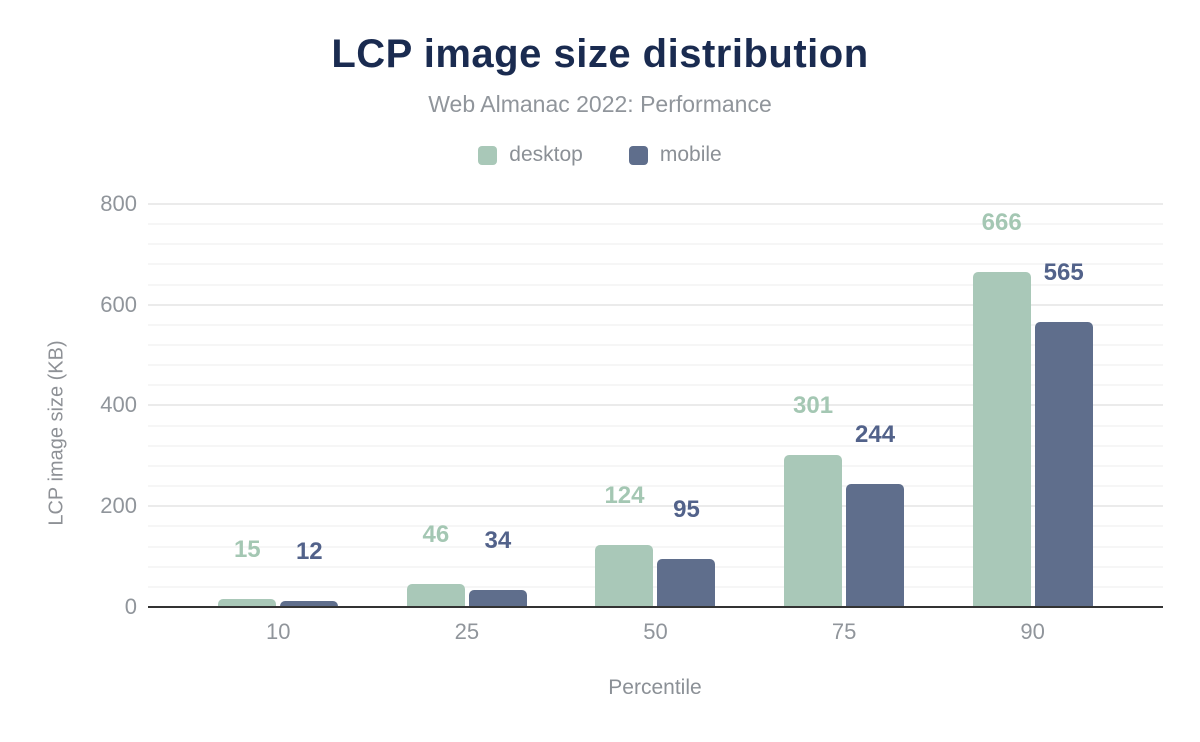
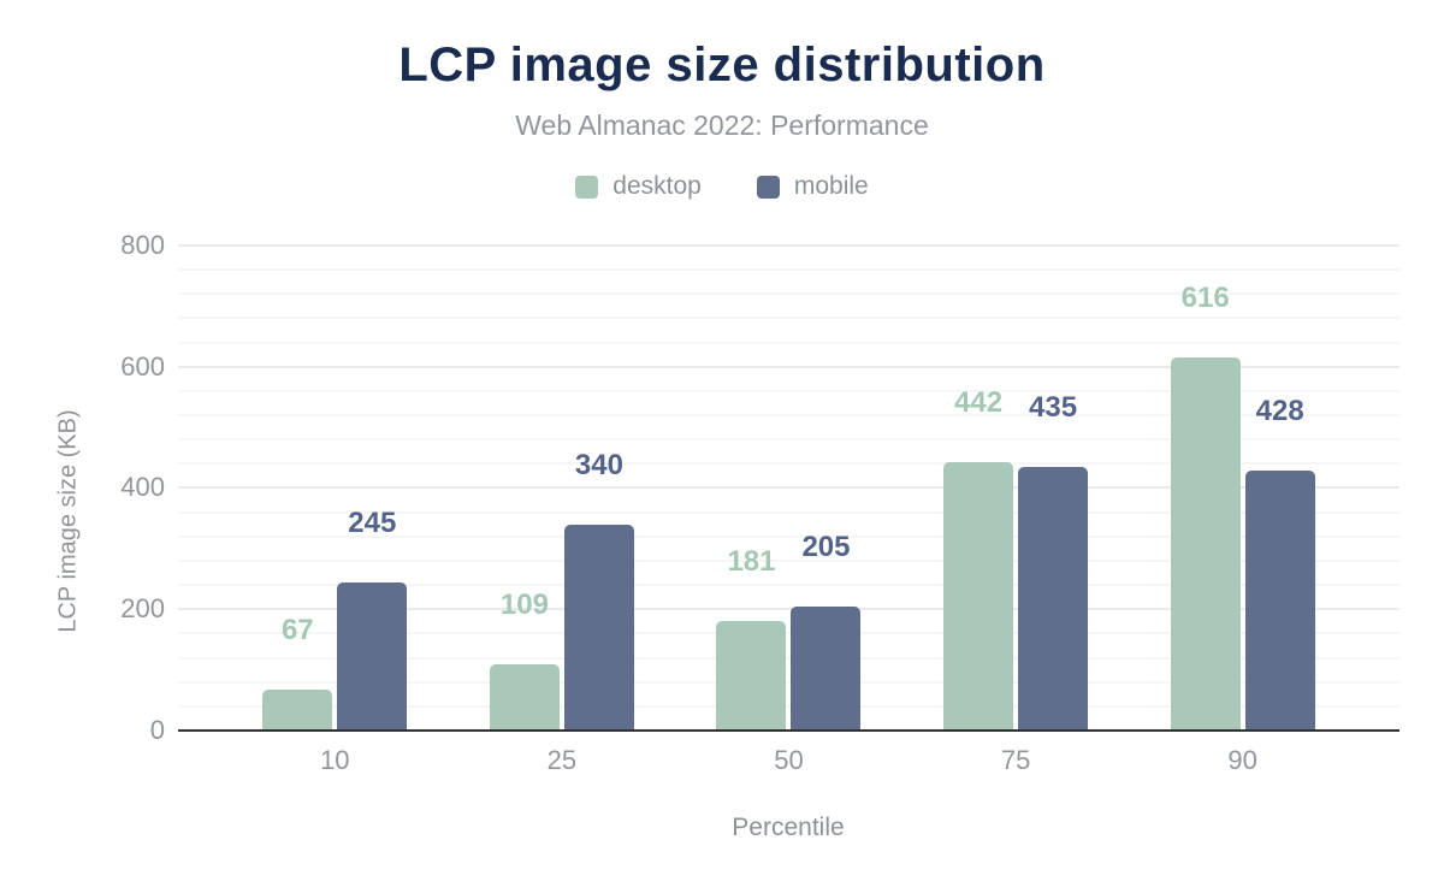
desktop/10: 15 -> 67
mobile/10: 12 -> 245
desktop/25: 46 -> 109
mobile/25: 34 -> 340
desktop/50: 124 -> 181
mobile/50: 95 -> 205
desktop/75: 301 -> 442
mobile/75: 244 -> 435
desktop/90: 666 -> 616
mobile/90: 565 -> 428
